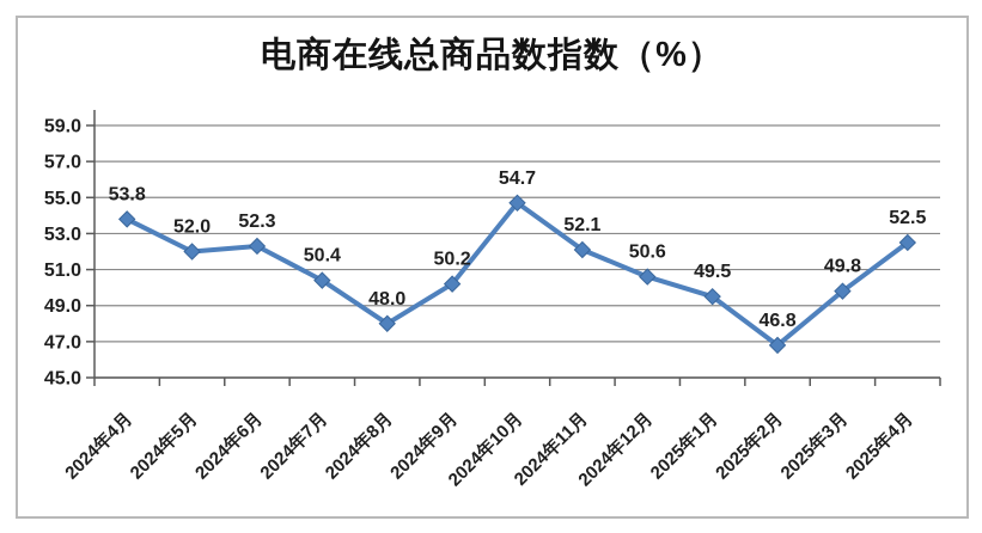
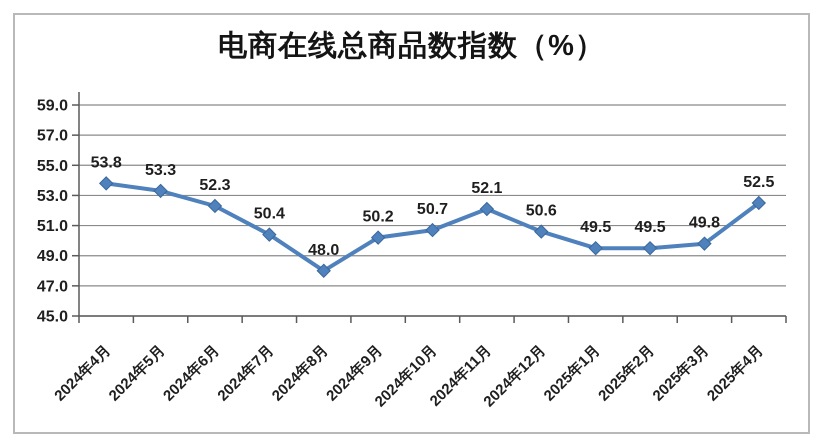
2024年5月: 52.0 -> 53.3
2024年10月: 54.7 -> 50.7
2025年2月: 46.8 -> 49.5
